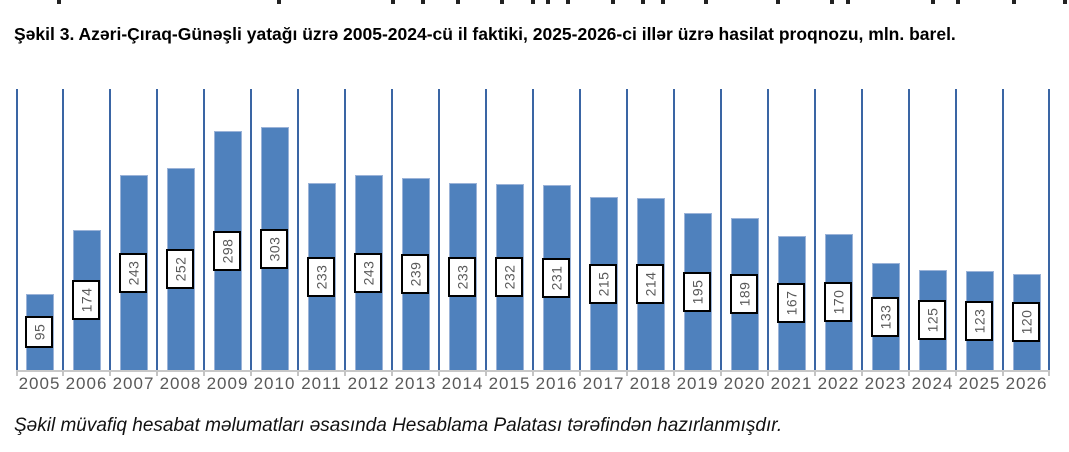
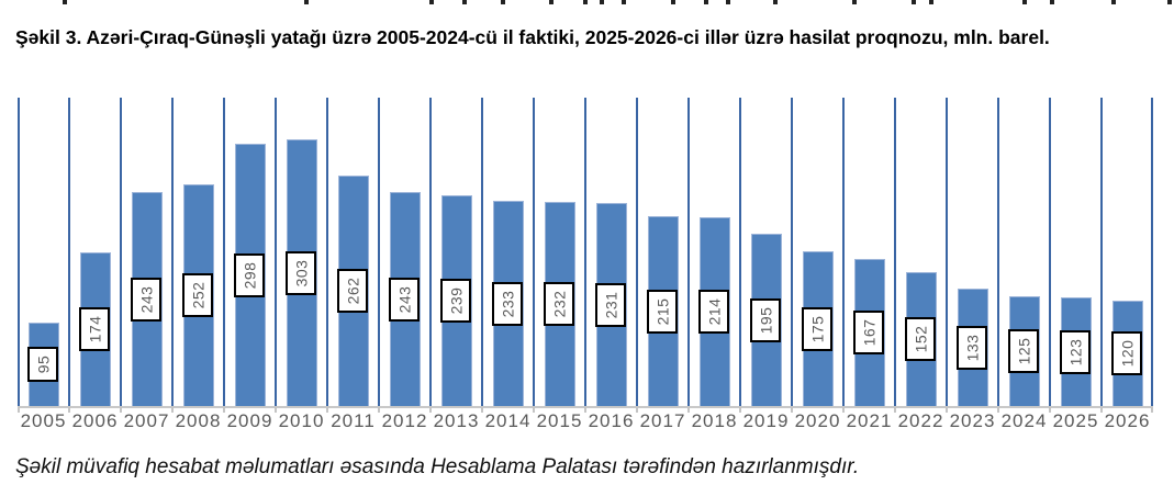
2011: 233 -> 262
2020: 189 -> 175
2022: 170 -> 152
